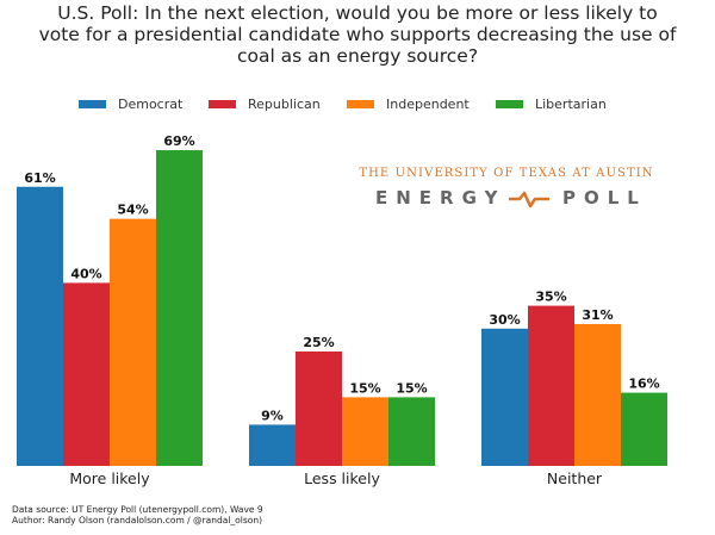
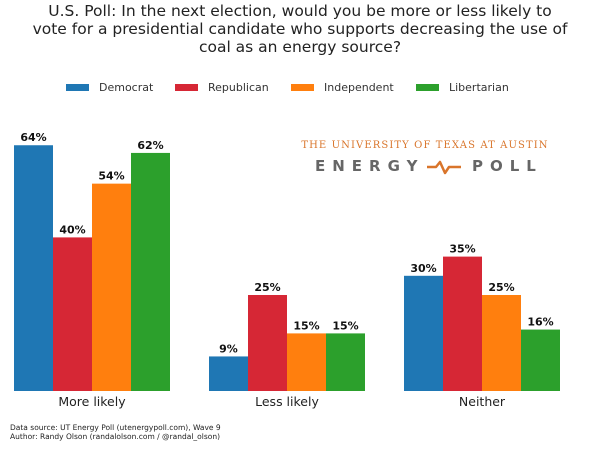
Democrat/More likely: 61% -> 64%
Libertarian/More likely: 69% -> 62%
Independent/Neither: 31% -> 25%
